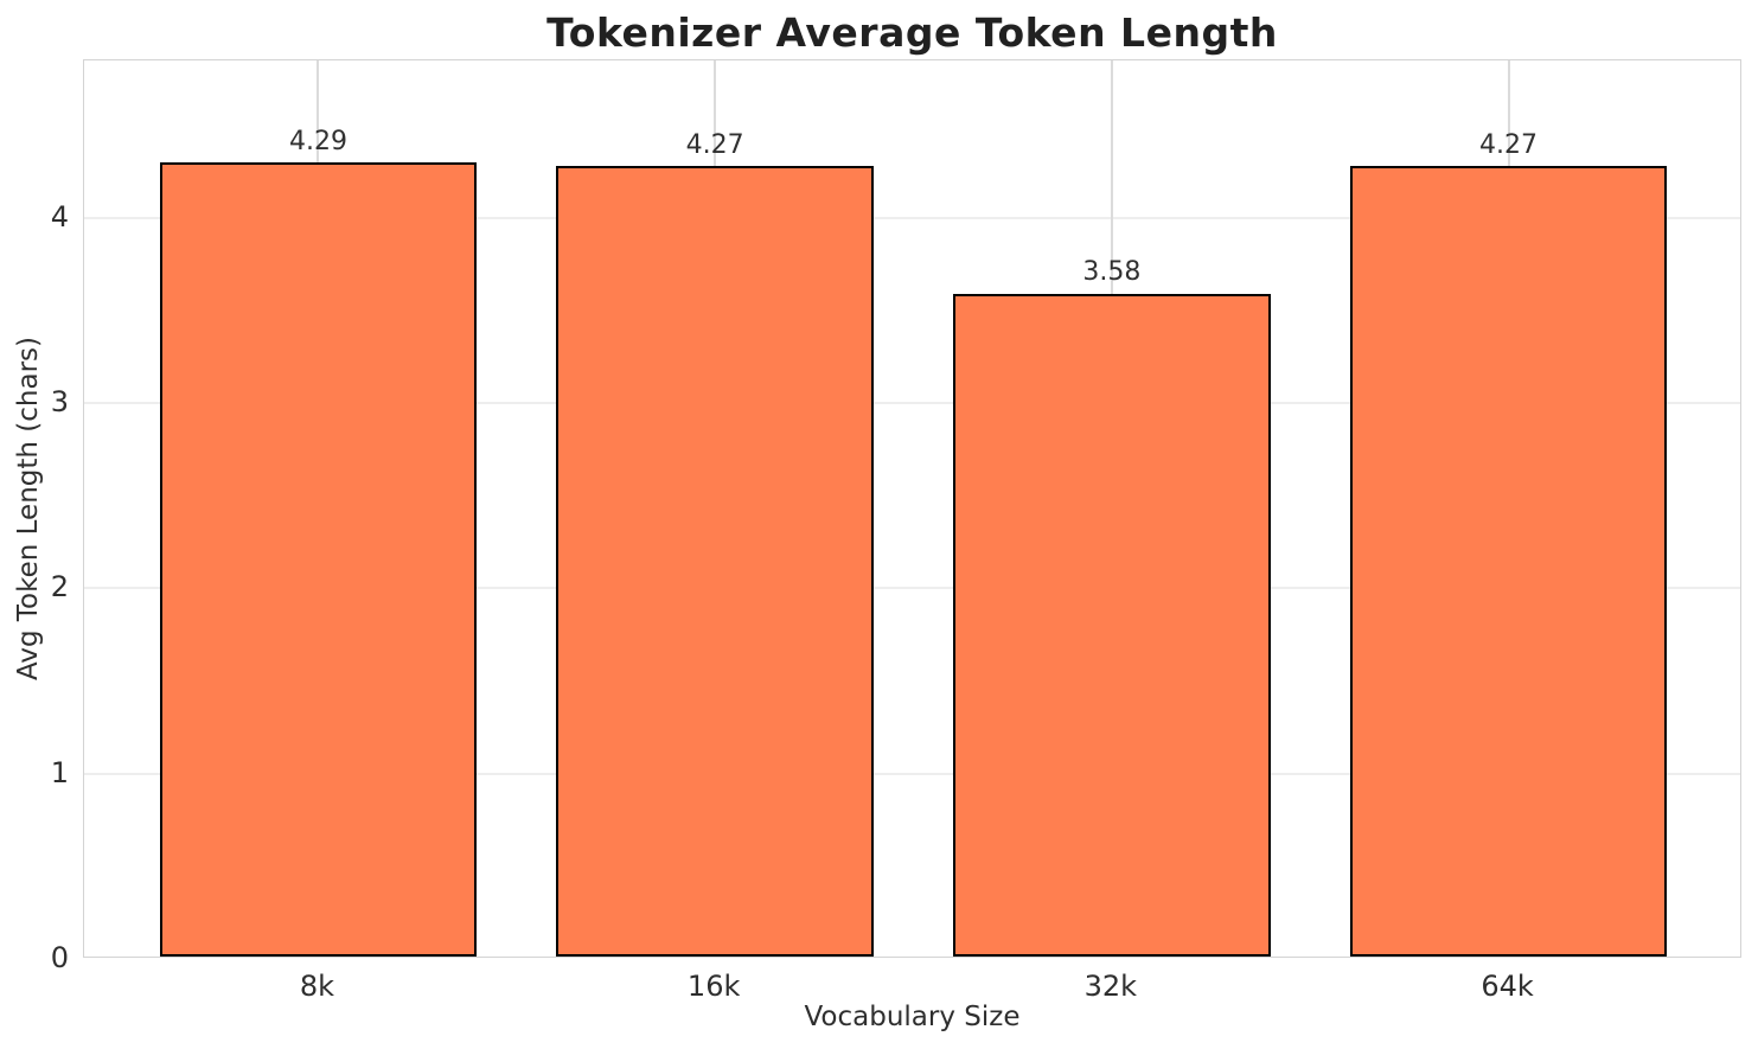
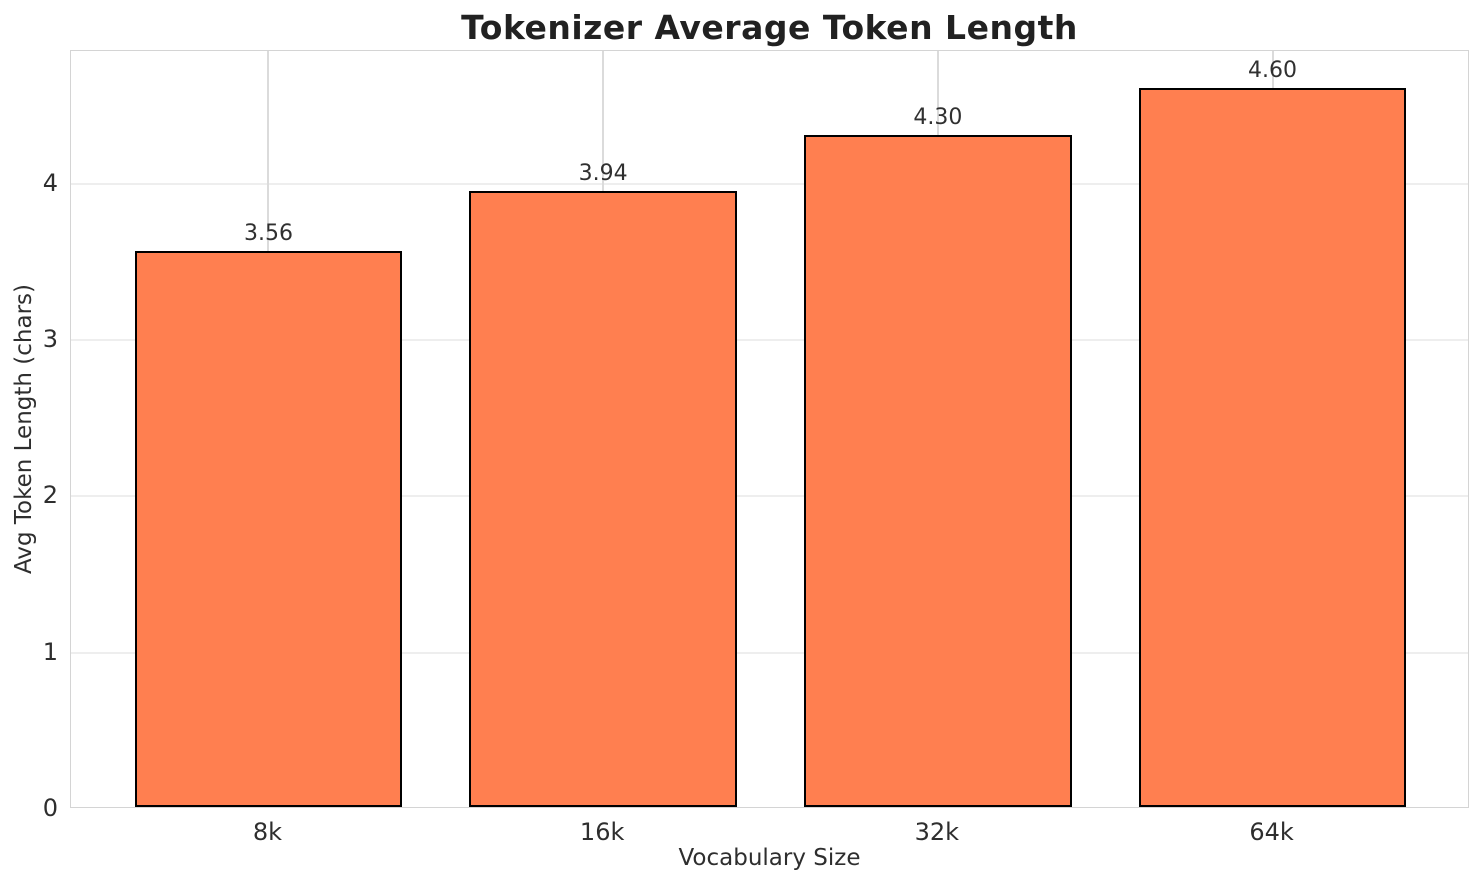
8k: 4.29 -> 3.56
16k: 4.27 -> 3.94
32k: 3.58 -> 4.30
64k: 4.27 -> 4.60
